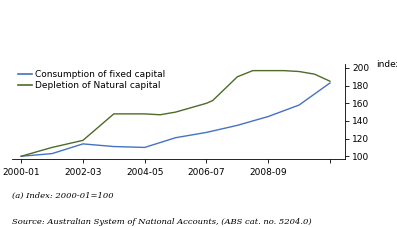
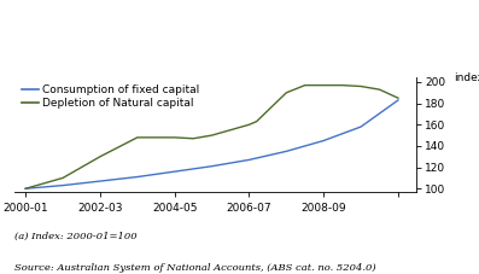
Consumption of fixed capital/2002-03: 114 -> 107
Depletion of Natural capital/2002-03: 118 -> 130
Consumption of fixed capital/2004-05: 110 -> 116
